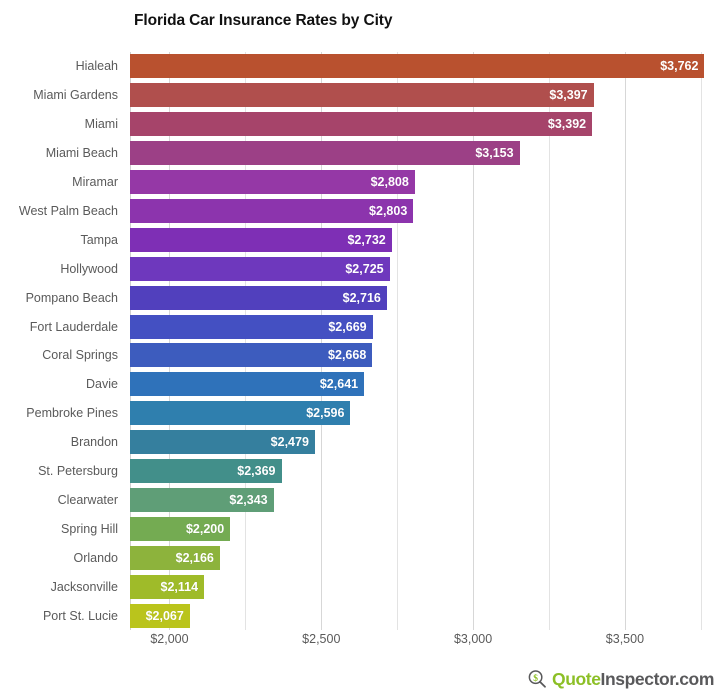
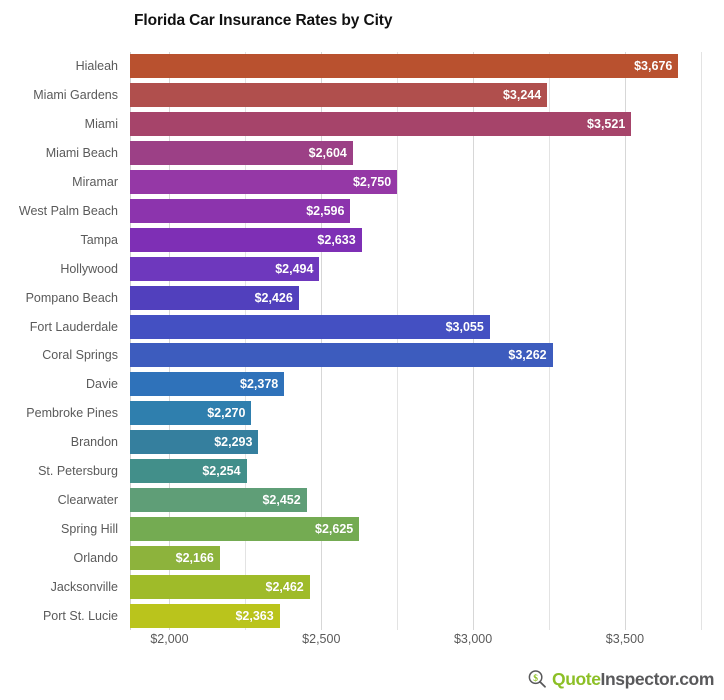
Hialeah: $3,762 -> $3,676
Miami Gardens: $3,397 -> $3,244
Miami: $3,392 -> $3,521
Miami Beach: $3,153 -> $2,604
Miramar: $2,808 -> $2,750
West Palm Beach: $2,803 -> $2,596
Tampa: $2,732 -> $2,633
Hollywood: $2,725 -> $2,494
Pompano Beach: $2,716 -> $2,426
Fort Lauderdale: $2,669 -> $3,055
Coral Springs: $2,668 -> $3,262
Davie: $2,641 -> $2,378
Pembroke Pines: $2,596 -> $2,270
Brandon: $2,479 -> $2,293
St. Petersburg: $2,369 -> $2,254
Clearwater: $2,343 -> $2,452
Spring Hill: $2,200 -> $2,625
Jacksonville: $2,114 -> $2,462
Port St. Lucie: $2,067 -> $2,363
